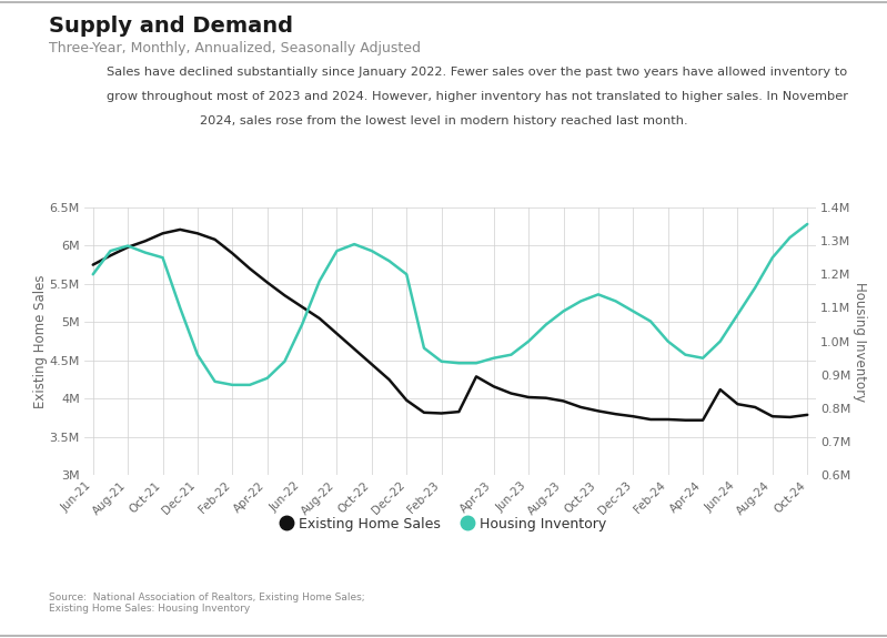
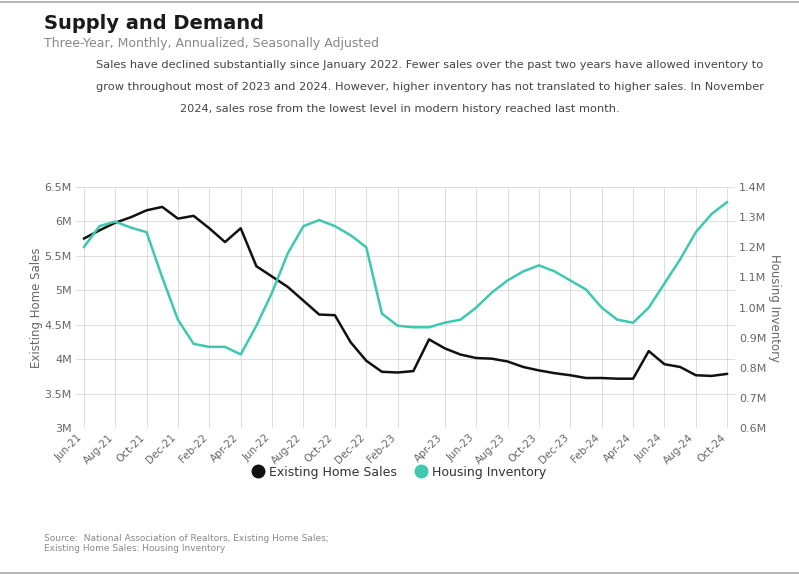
Existing Home Sales/Dec-21: 6.16M -> 6.04M
Existing Home Sales/Apr-22: 5.52M -> 5.90M
Housing Inventory/Apr-22: 0.890M -> 0.845M
Existing Home Sales/Oct-22: 4.45M -> 4.64M
